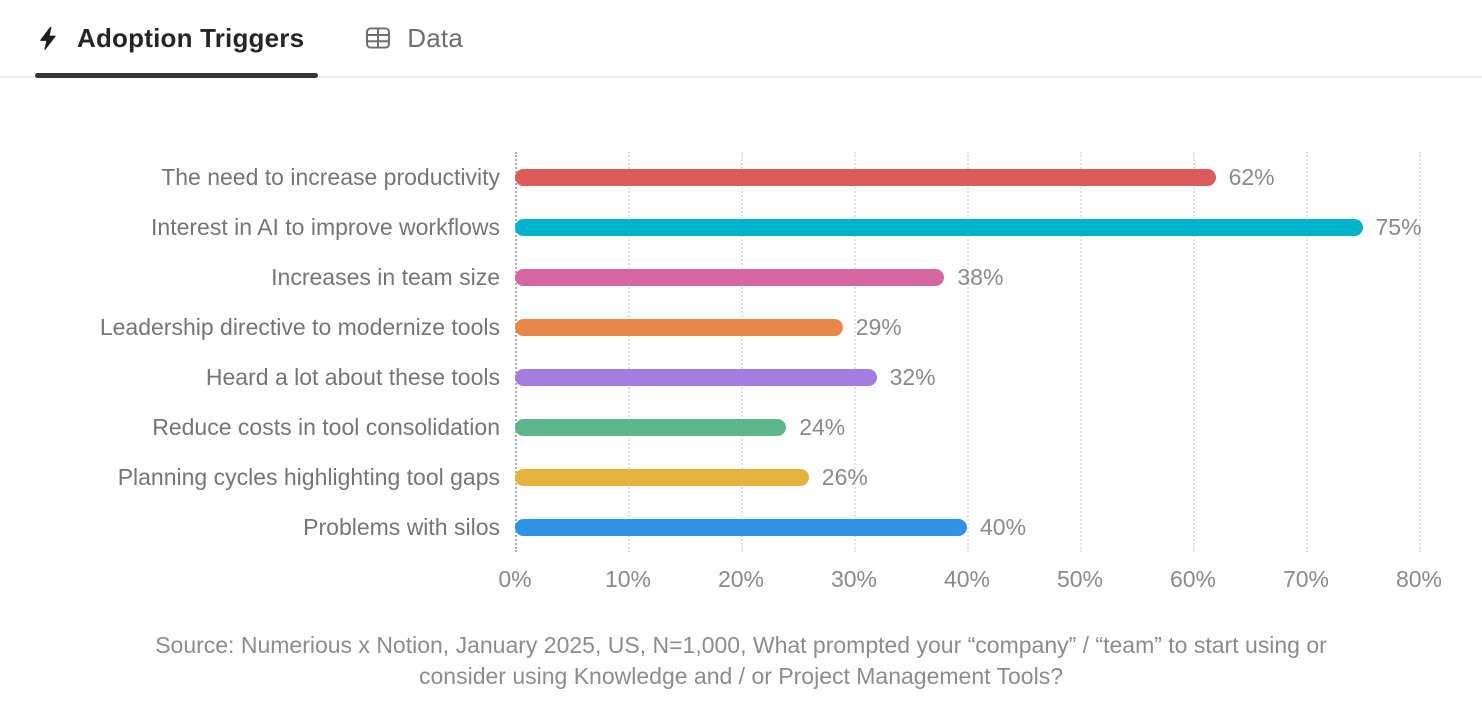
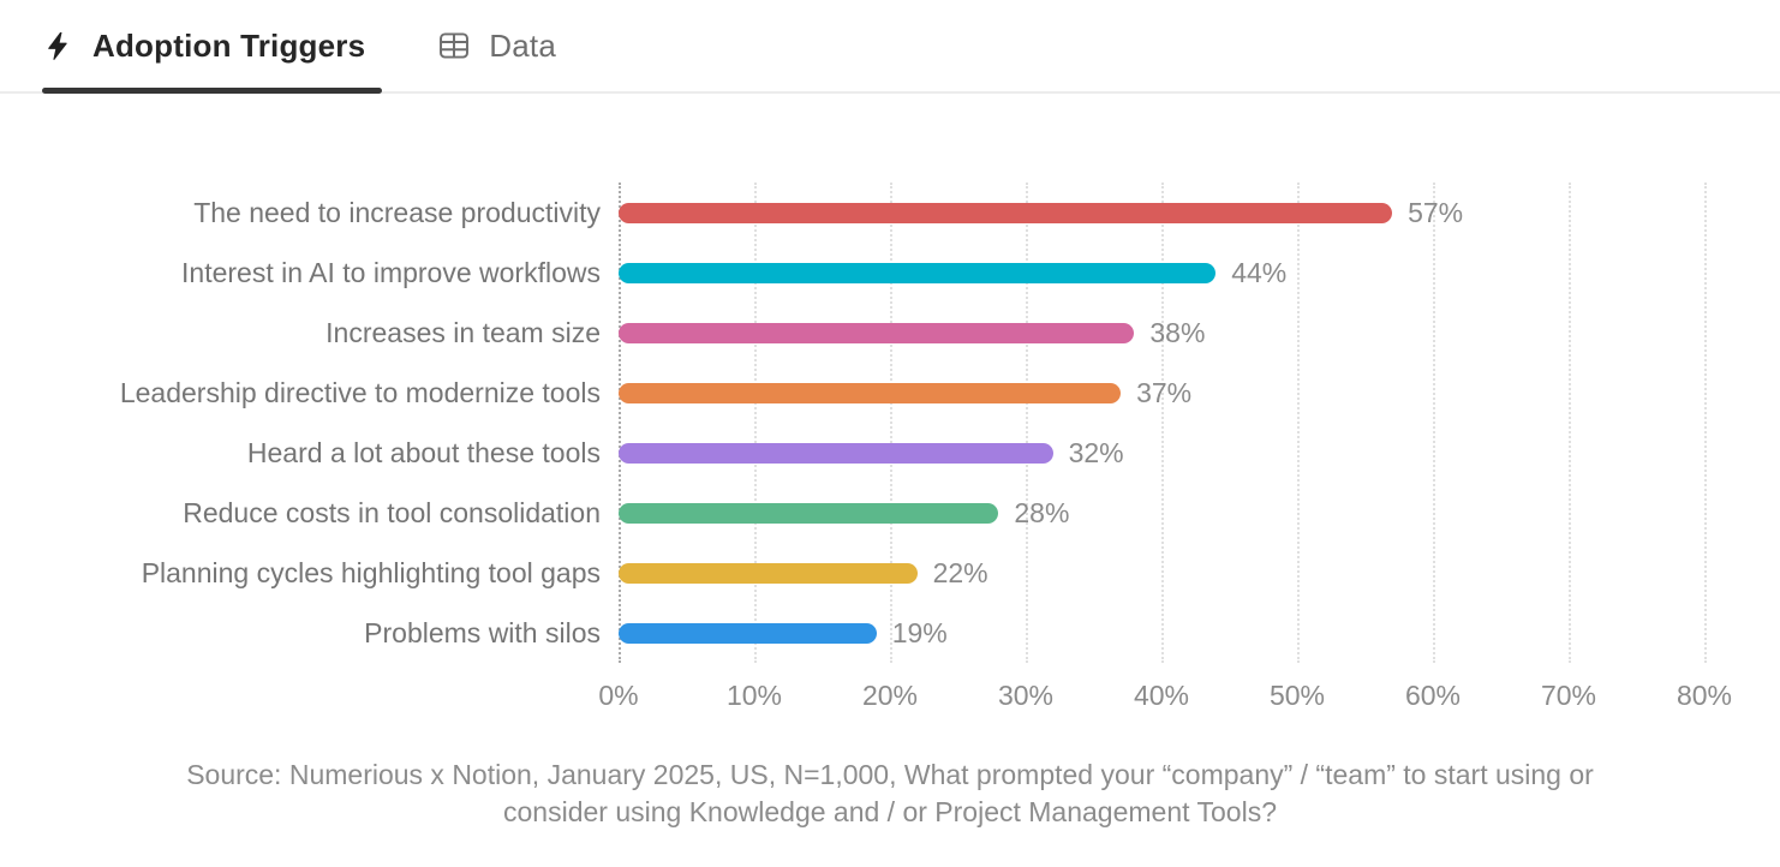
The need to increase productivity: 62% -> 57%
Interest in AI to improve workflows: 75% -> 44%
Leadership directive to modernize tools: 29% -> 37%
Reduce costs in tool consolidation: 24% -> 28%
Planning cycles highlighting tool gaps: 26% -> 22%
Problems with silos: 40% -> 19%
